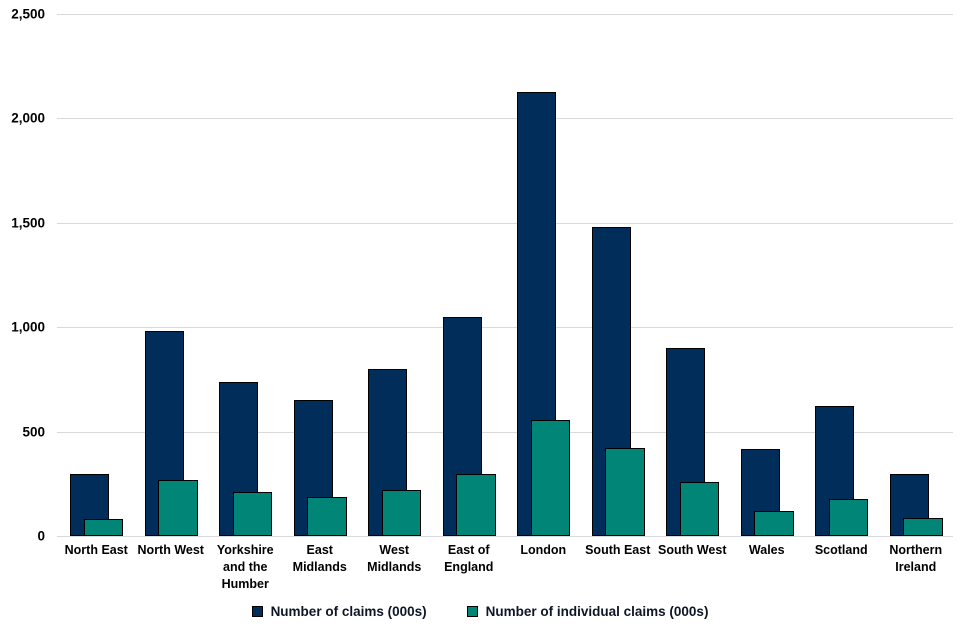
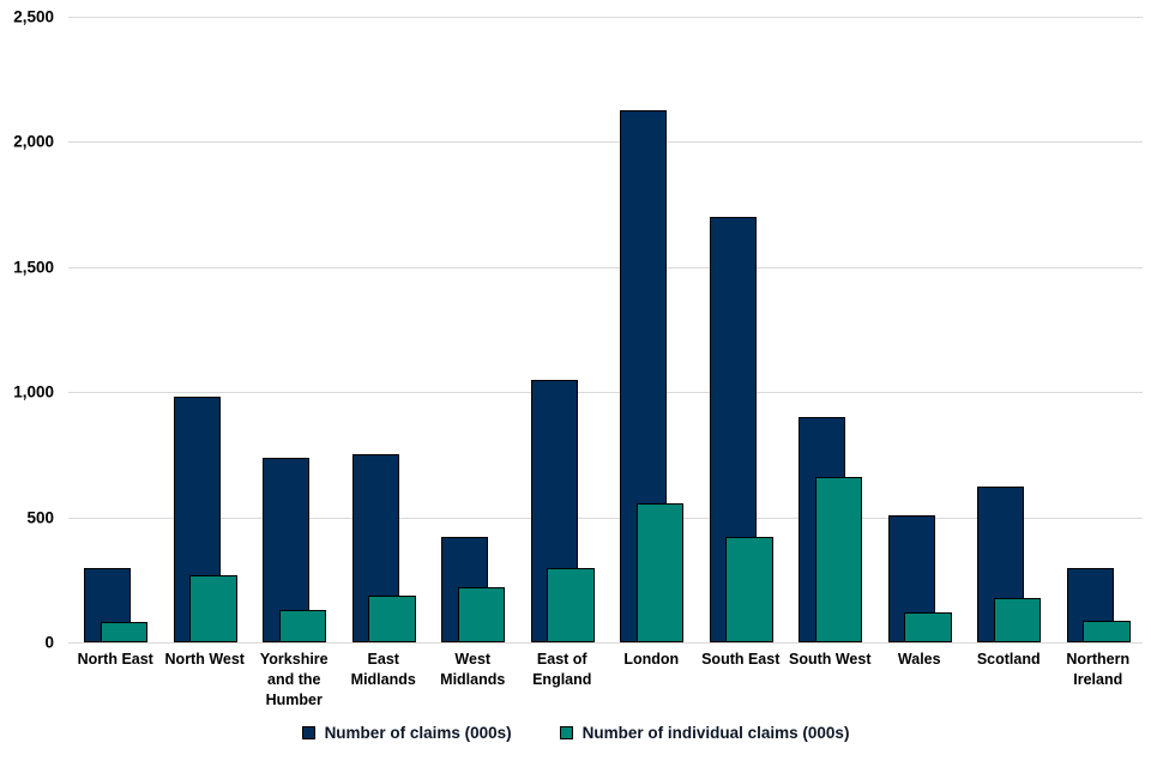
Number of individual claims (000s)/Yorkshire and the Humber: 210 -> 130
Number of claims (000s)/East Midlands: 650 -> 750
Number of claims (000s)/West Midlands: 800 -> 420
Number of claims (000s)/South East: 1480 -> 1700
Number of individual claims (000s)/South West: 260 -> 660
Number of claims (000s)/Wales: 420 -> 510
